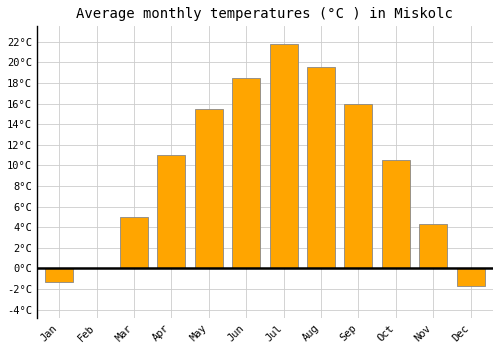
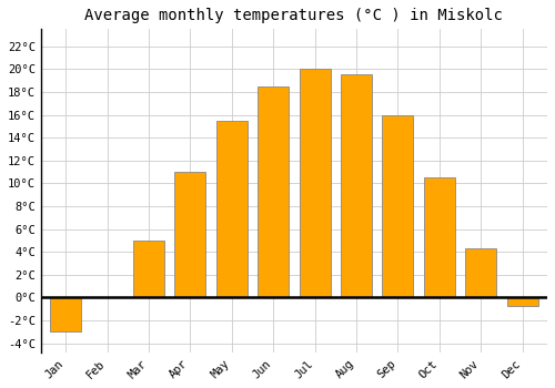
Jan: -1.3°C -> -3.0°C
Jul: 21.8°C -> 20.0°C
Dec: -1.7°C -> -0.7°C
